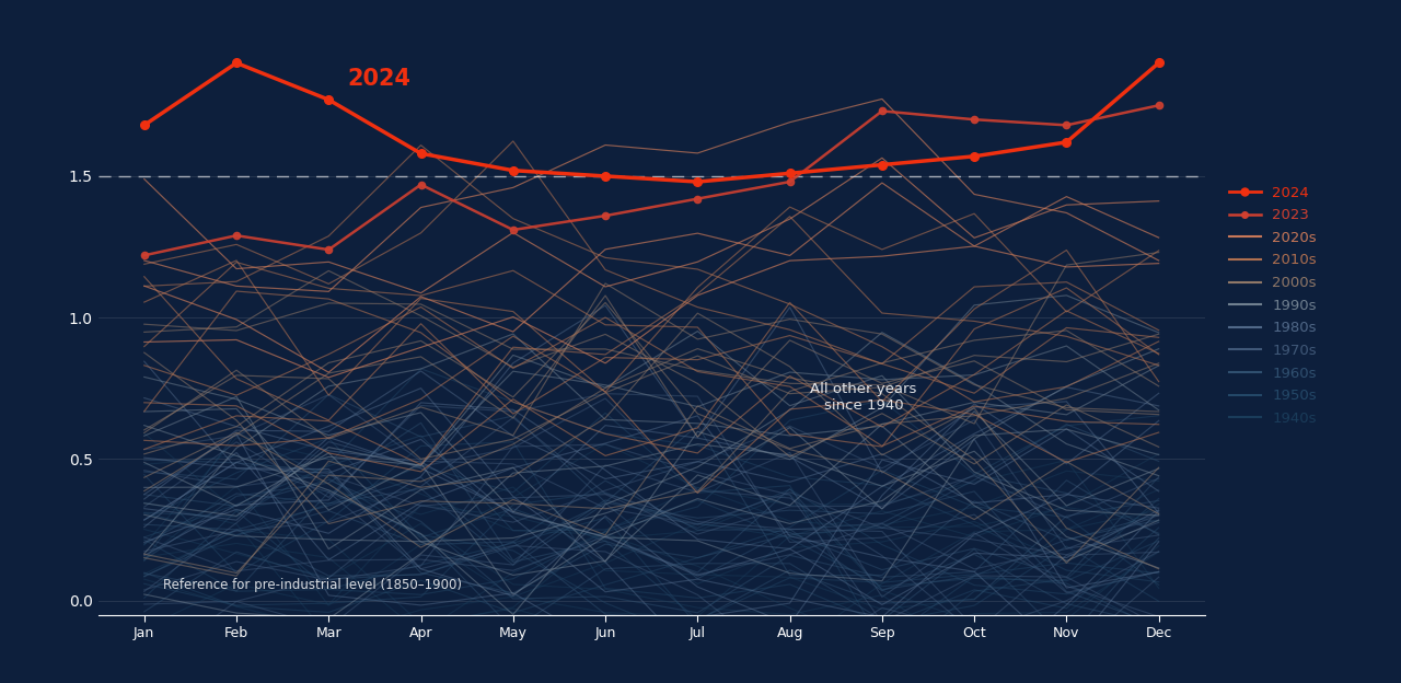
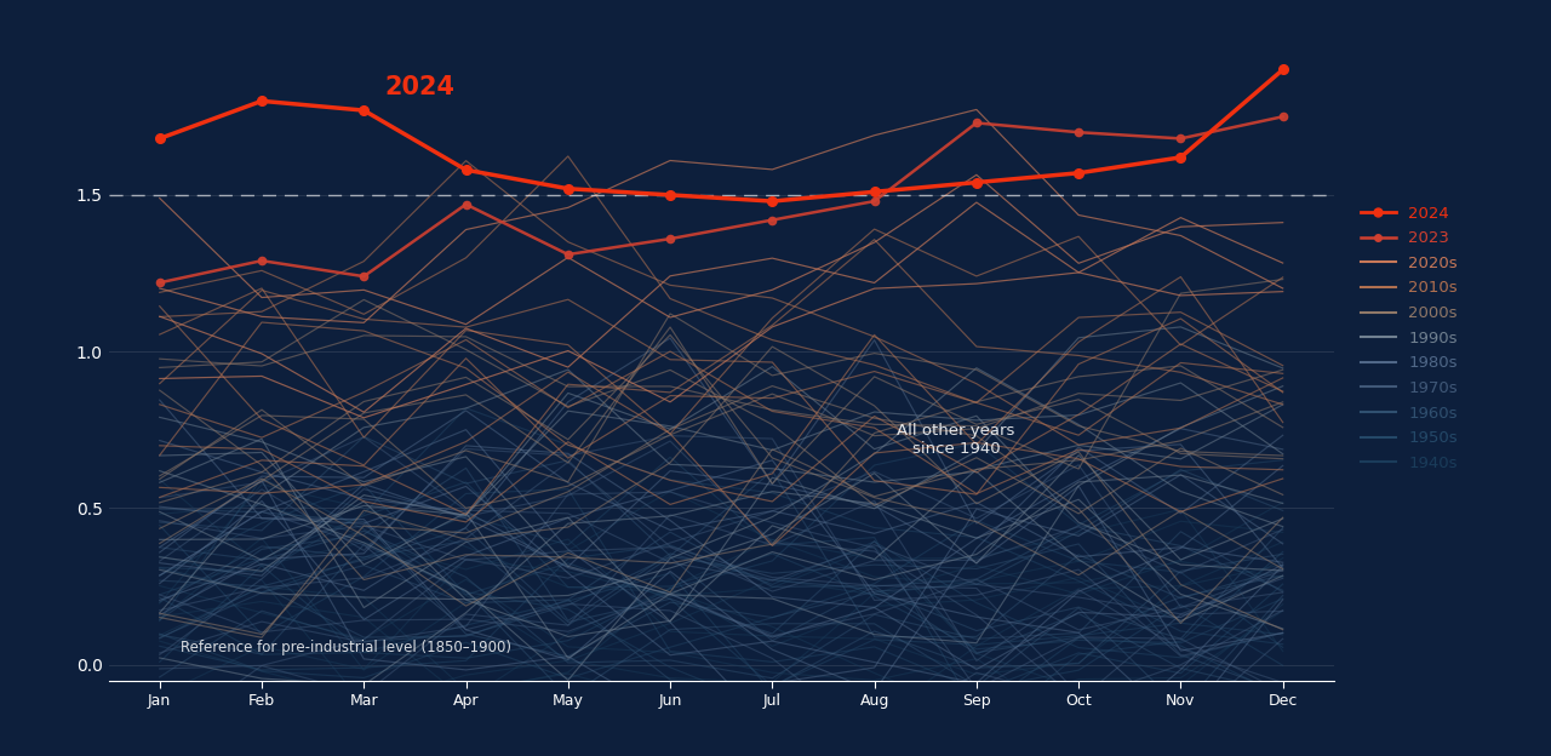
2024/Feb: 1.90 -> 1.80
